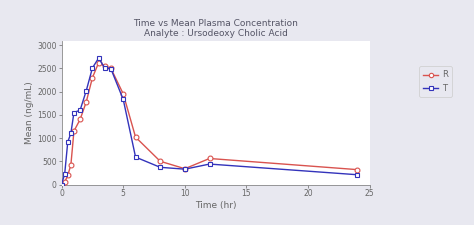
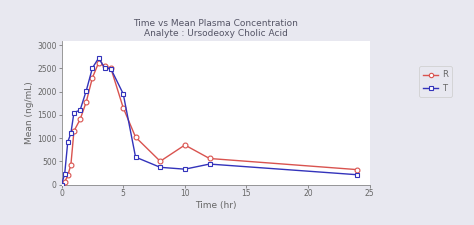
R/5: 1950 -> 1650
T/5: 1830 -> 1950
R/10: 340 -> 850
